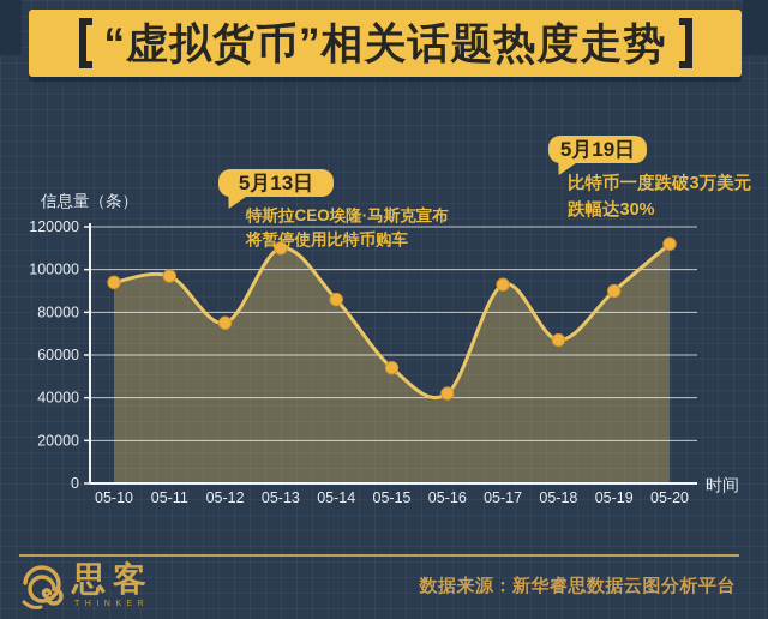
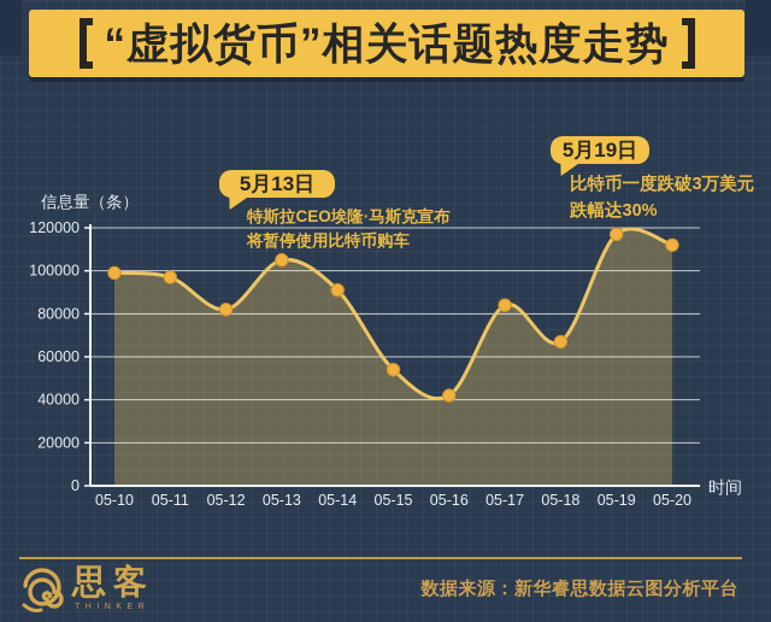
05-10: 94000 -> 99000
05-12: 75000 -> 82000
05-13: 110000 -> 105000
05-14: 86000 -> 91000
05-17: 93000 -> 84000
05-19: 90000 -> 117000
